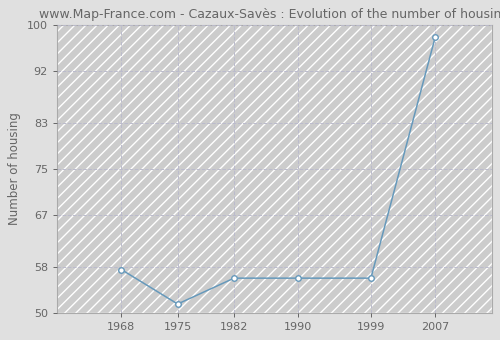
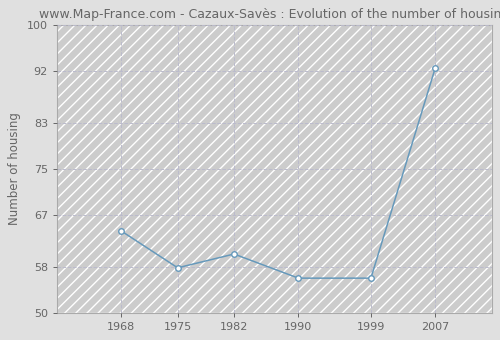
1968: 57.5 -> 64.2
1975: 51.5 -> 57.8
1982: 56.0 -> 60.2
2007: 98.0 -> 92.6
